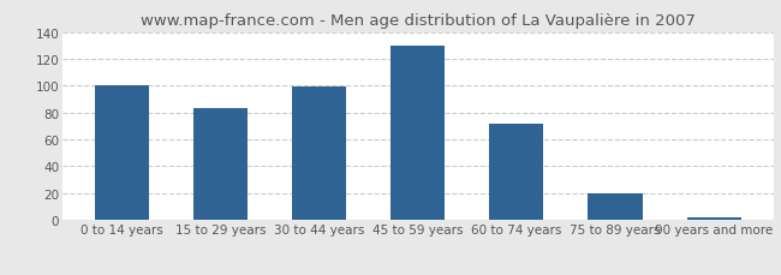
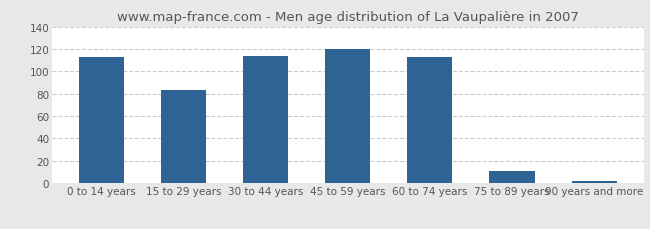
0 to 14 years: 100 -> 113
30 to 44 years: 99 -> 114
45 to 59 years: 130 -> 120
60 to 74 years: 72 -> 113
75 to 89 years: 20 -> 11
